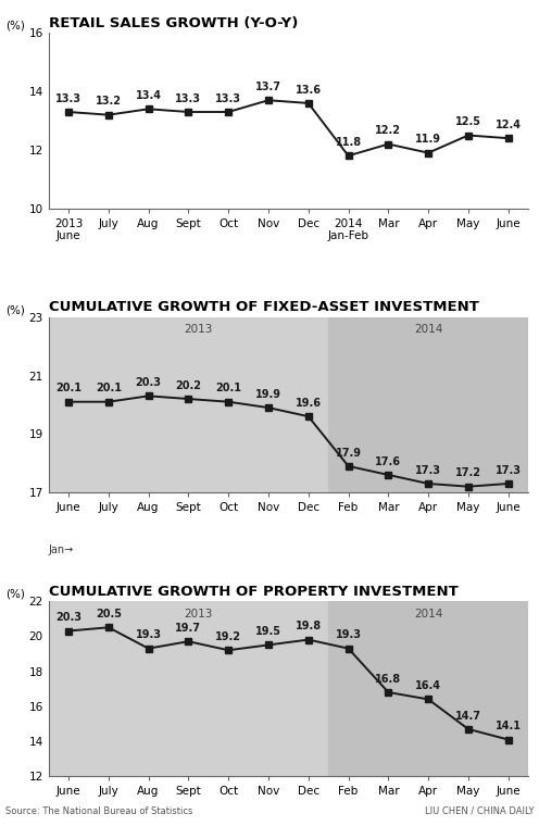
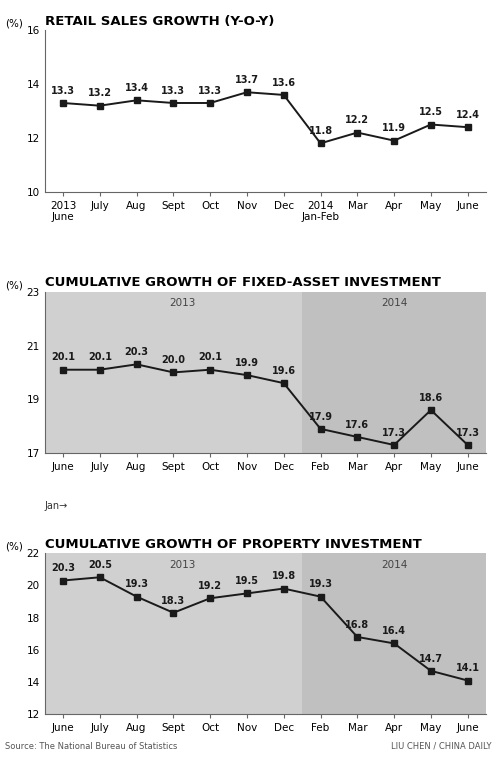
CUMULATIVE GROWTH OF FIXED-ASSET INVESTMENT/Sept: 20.2 -> 20.0
CUMULATIVE GROWTH OF FIXED-ASSET INVESTMENT/May: 17.2 -> 18.6
CUMULATIVE GROWTH OF PROPERTY INVESTMENT/Sept: 19.7 -> 18.3
